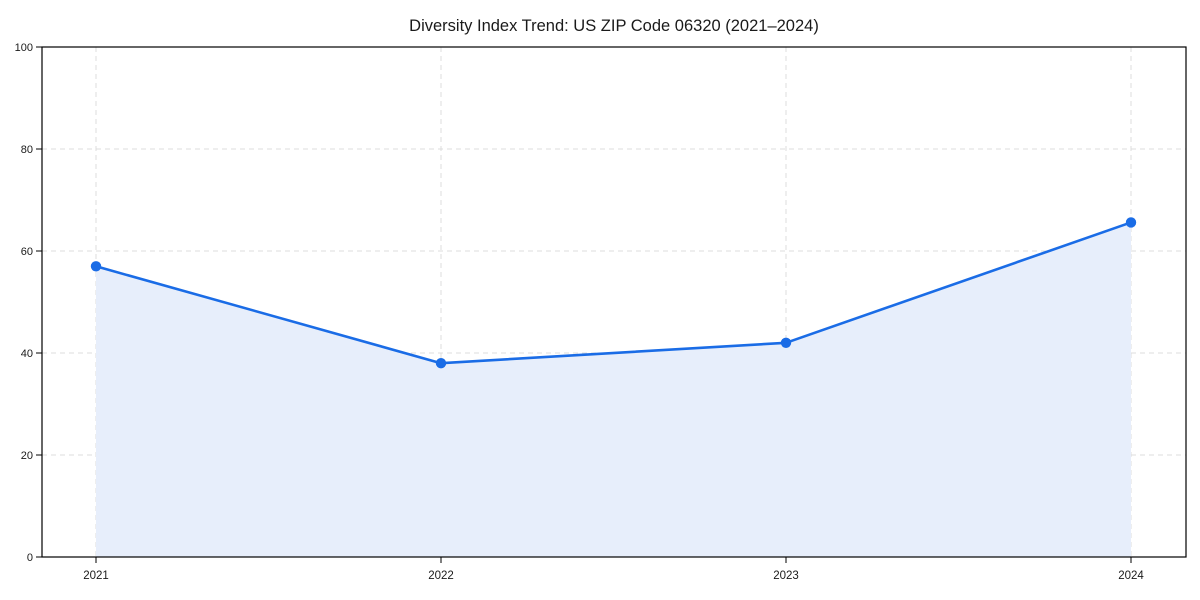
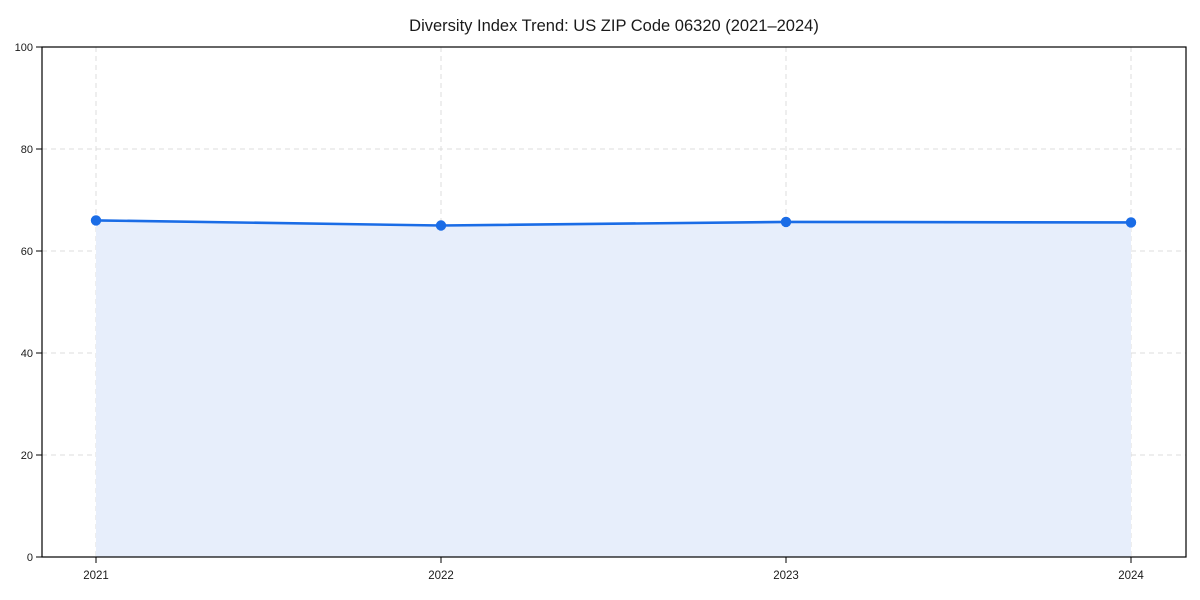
2021: 57 -> 66
2022: 38 -> 65
2023: 42 -> 66
